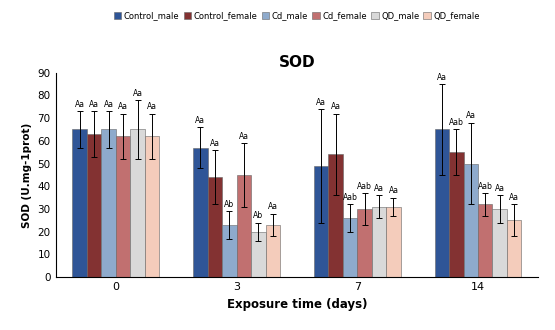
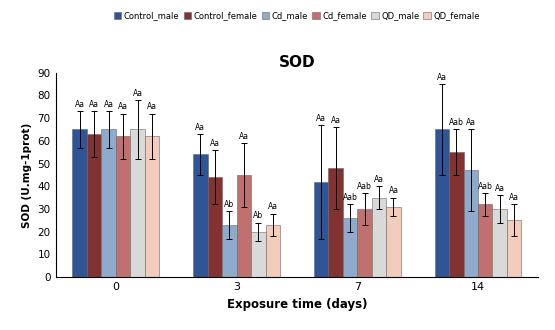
Control_male/3: 57 -> 54
Control_male/7: 49 -> 42
Control_female/7: 54 -> 48
QD_male/7: 31 -> 35
Cd_male/14: 50 -> 47
